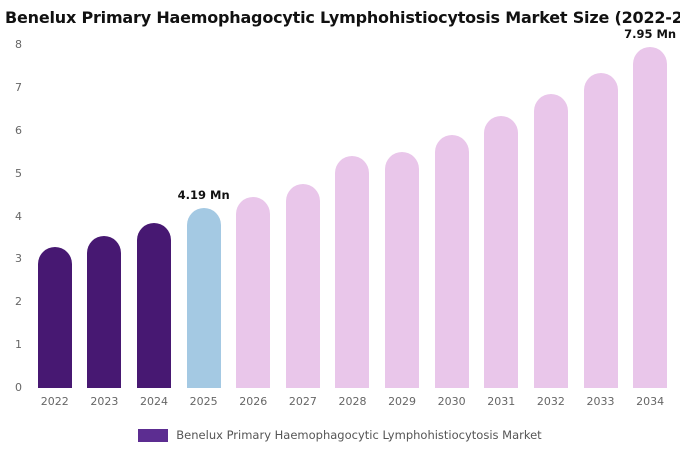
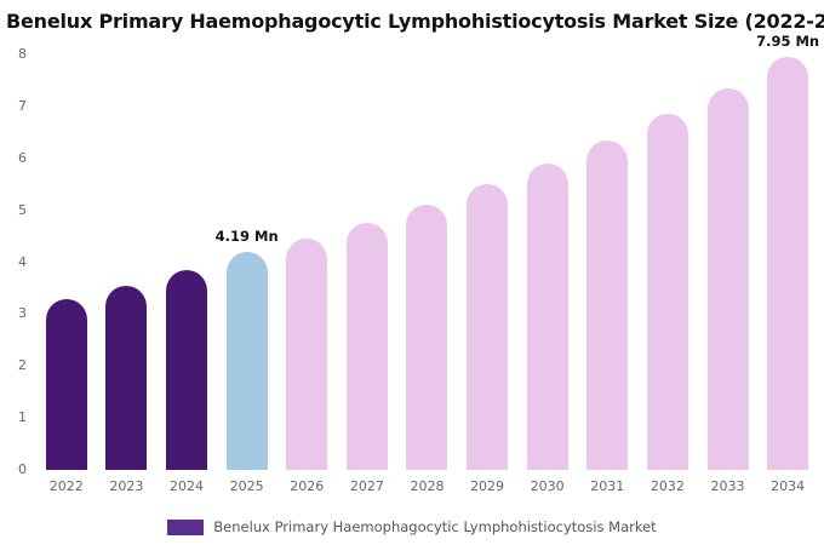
2028: 5.4 -> 5.1
